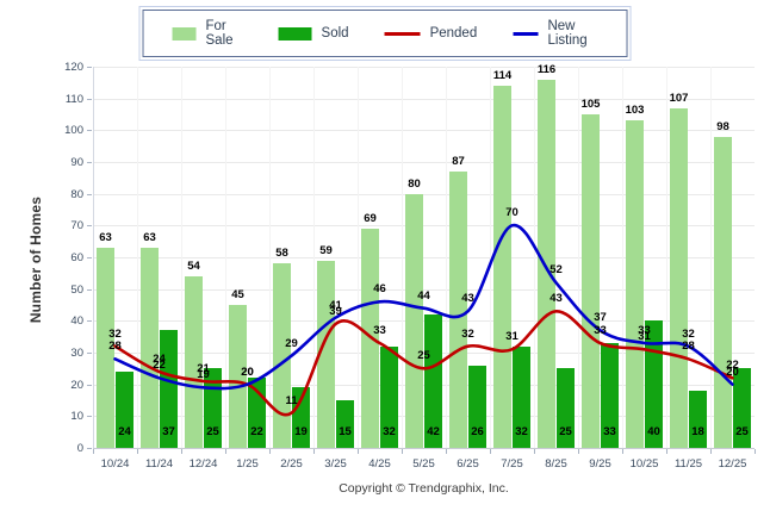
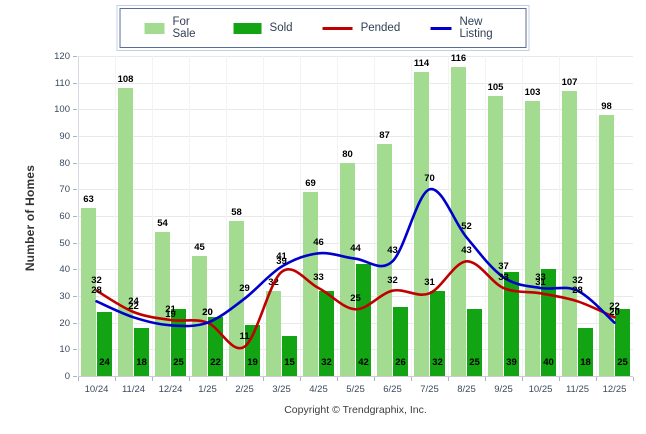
For Sale/11/24: 63 -> 108
Sold/11/24: 37 -> 18
For Sale/3/25: 59 -> 32
Sold/9/25: 33 -> 39
